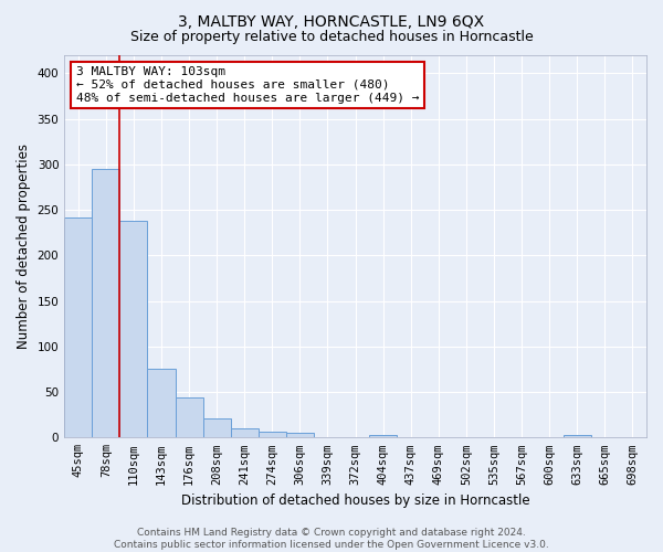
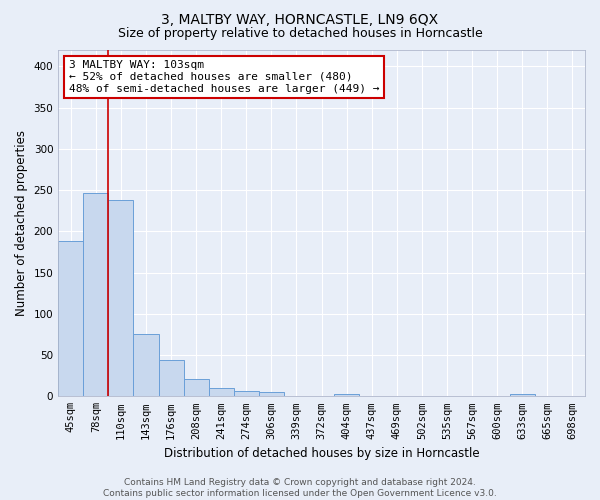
45sqm: 242 -> 188
78sqm: 295 -> 246
